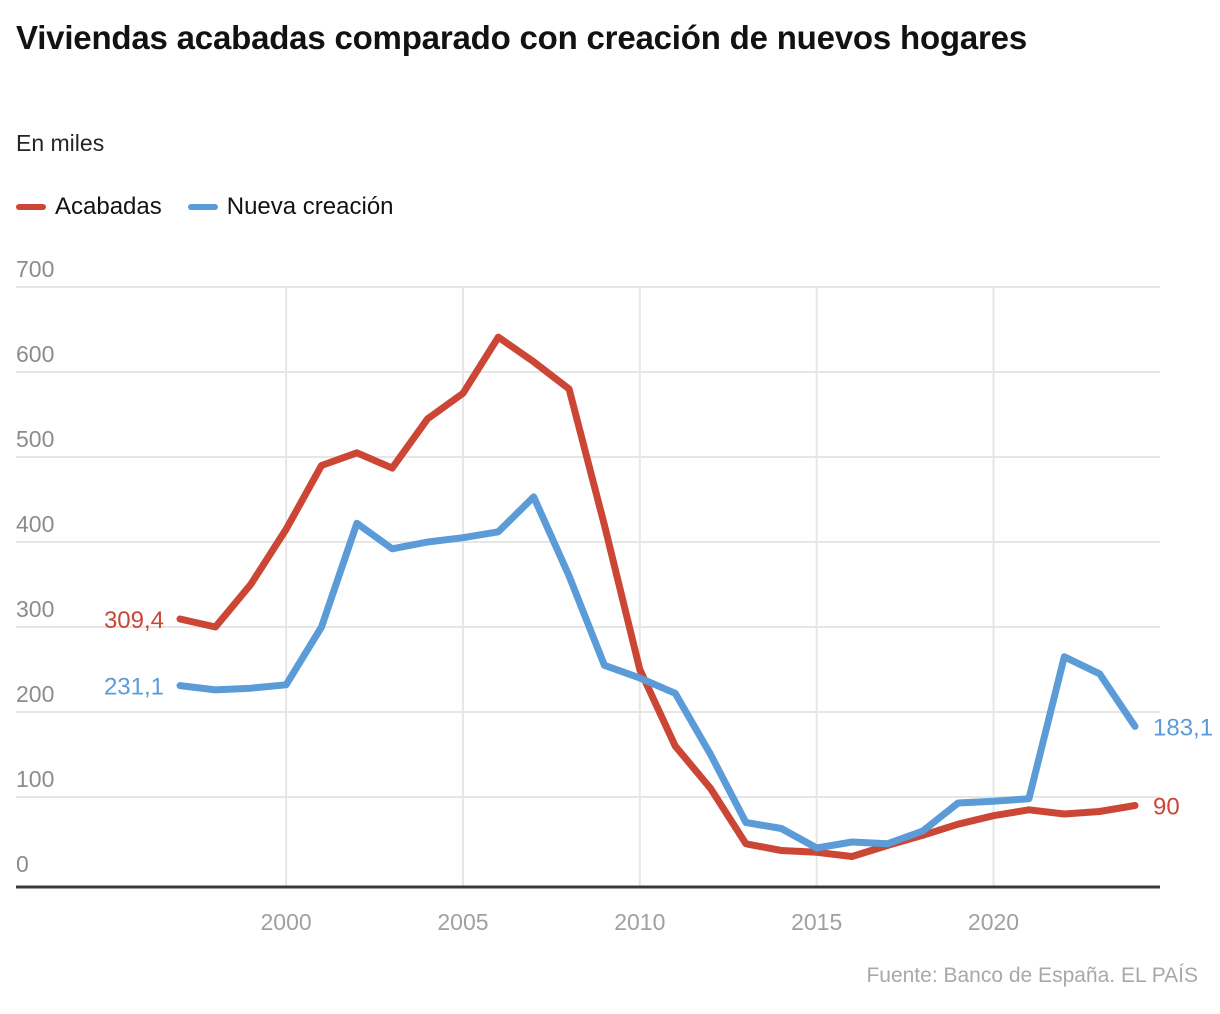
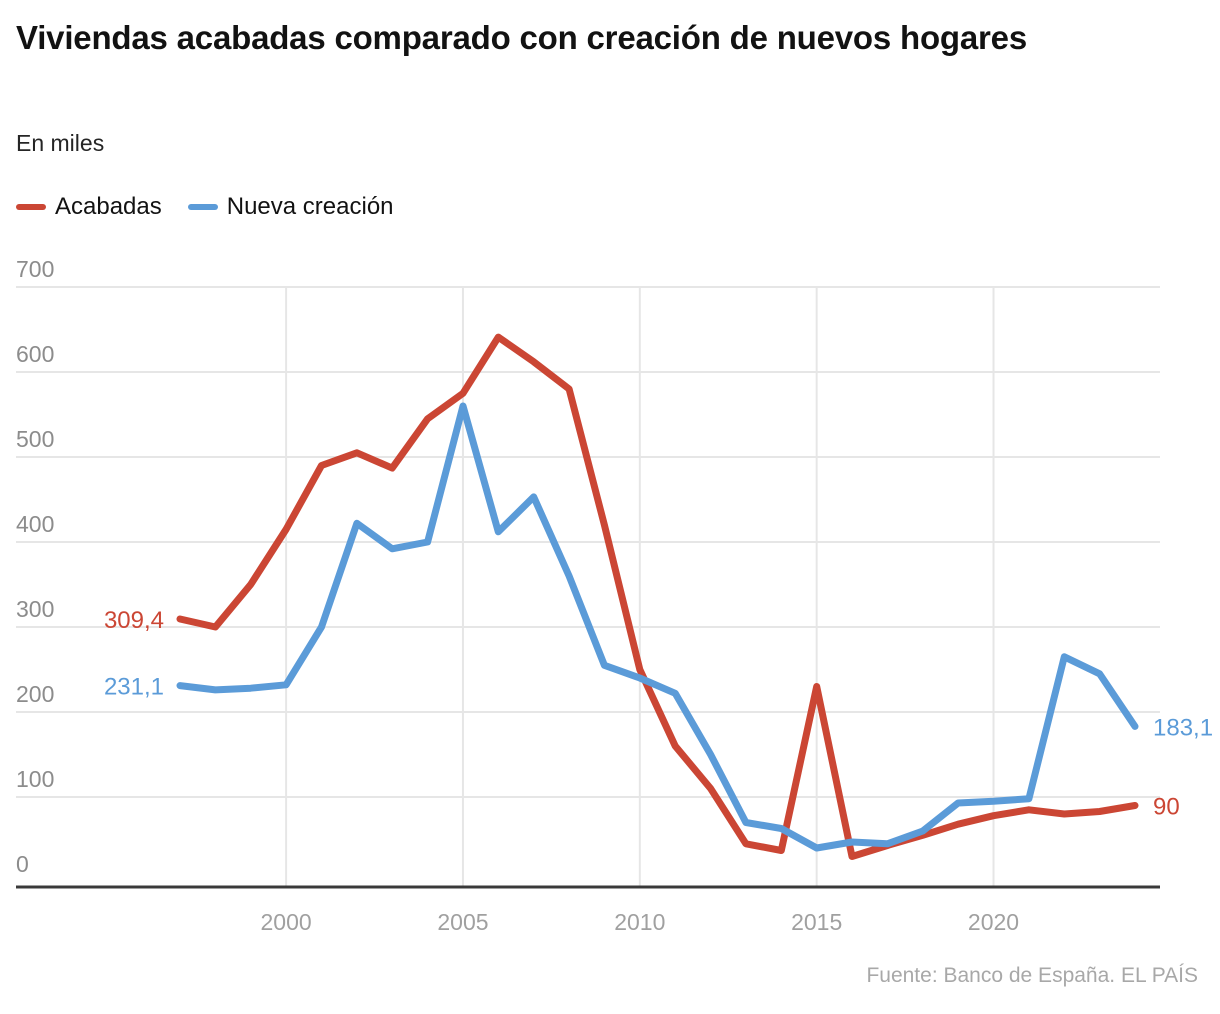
Nueva creación/2005: 400 -> 560
Acabadas/2015: 40 -> 230
